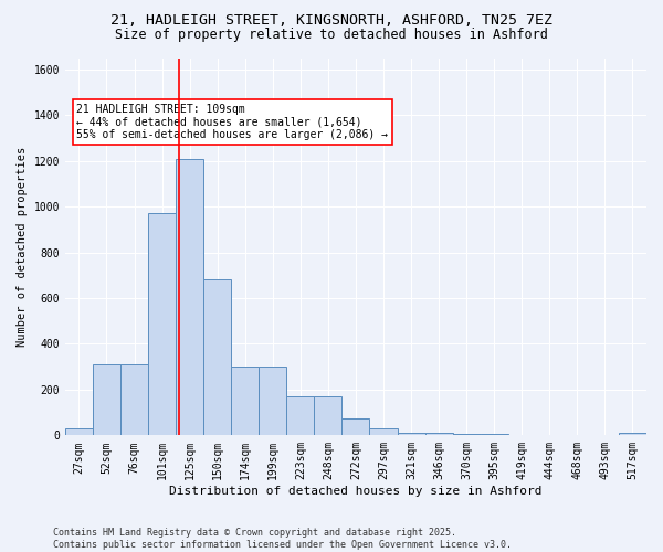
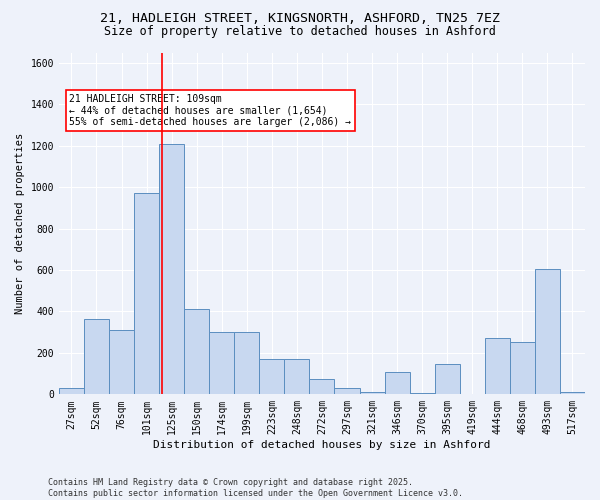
52sqm: 310 -> 365
150sqm: 680 -> 410
346sqm: 10 -> 110
395sqm: 5 -> 145
444sqm: 3 -> 270
468sqm: 2 -> 255
493sqm: 2 -> 605
